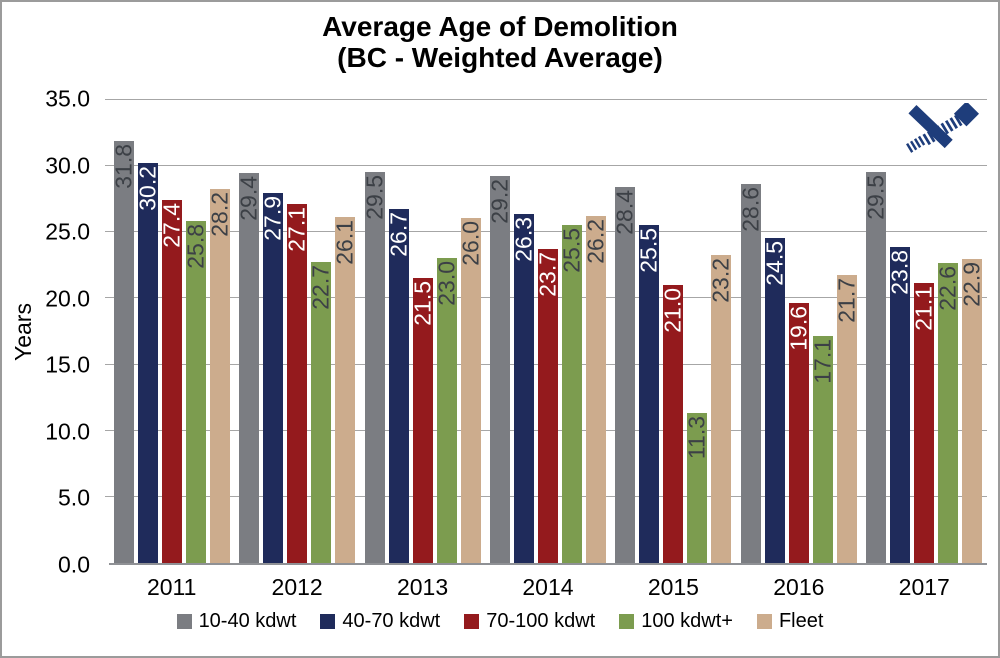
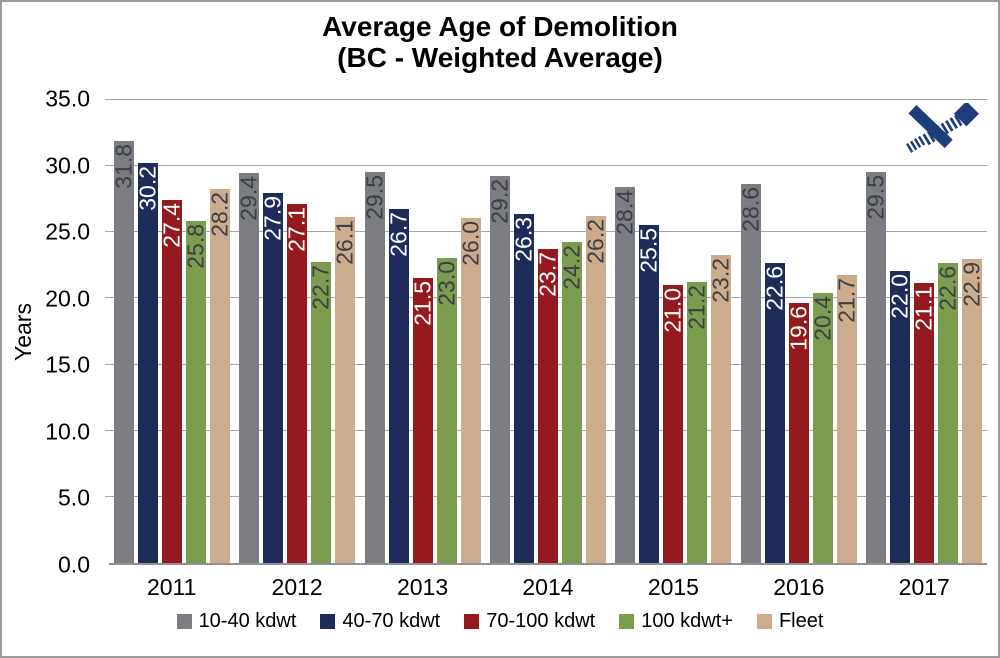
100 kdwt+/2014: 25.5 -> 24.2
100 kdwt+/2015: 11.3 -> 21.2
40-70 kdwt/2016: 24.5 -> 22.6
100 kdwt+/2016: 17.1 -> 20.4
40-70 kdwt/2017: 23.8 -> 22.0
